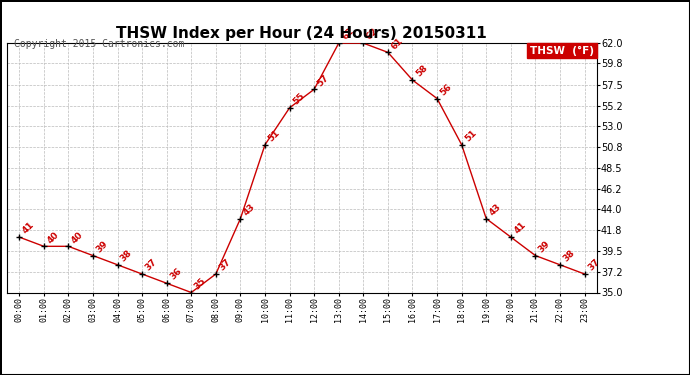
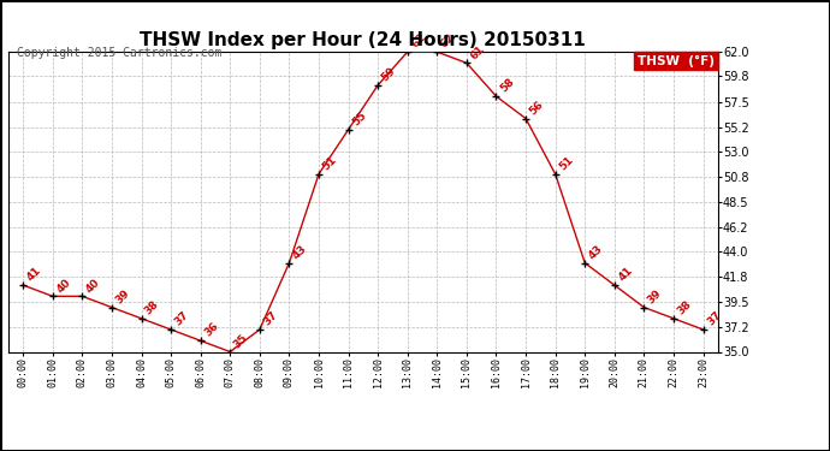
12:00: 57 -> 59
